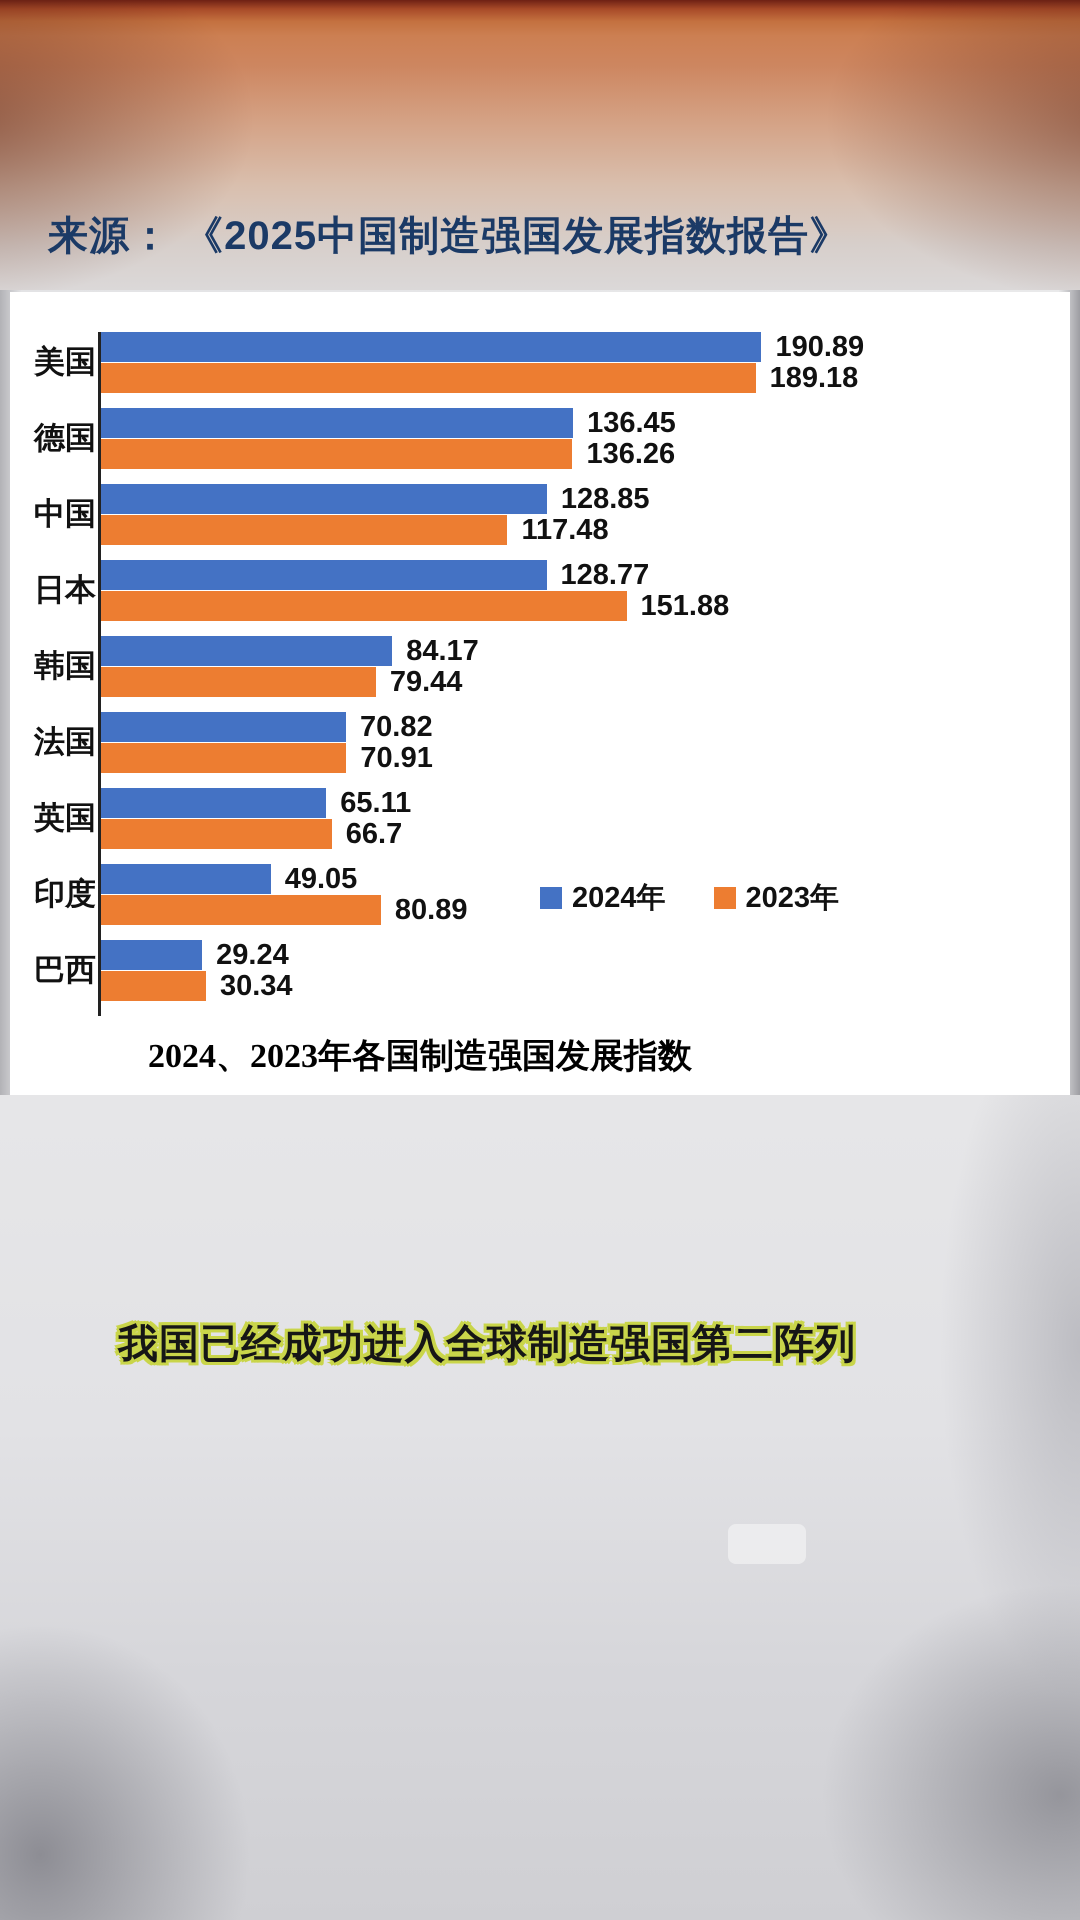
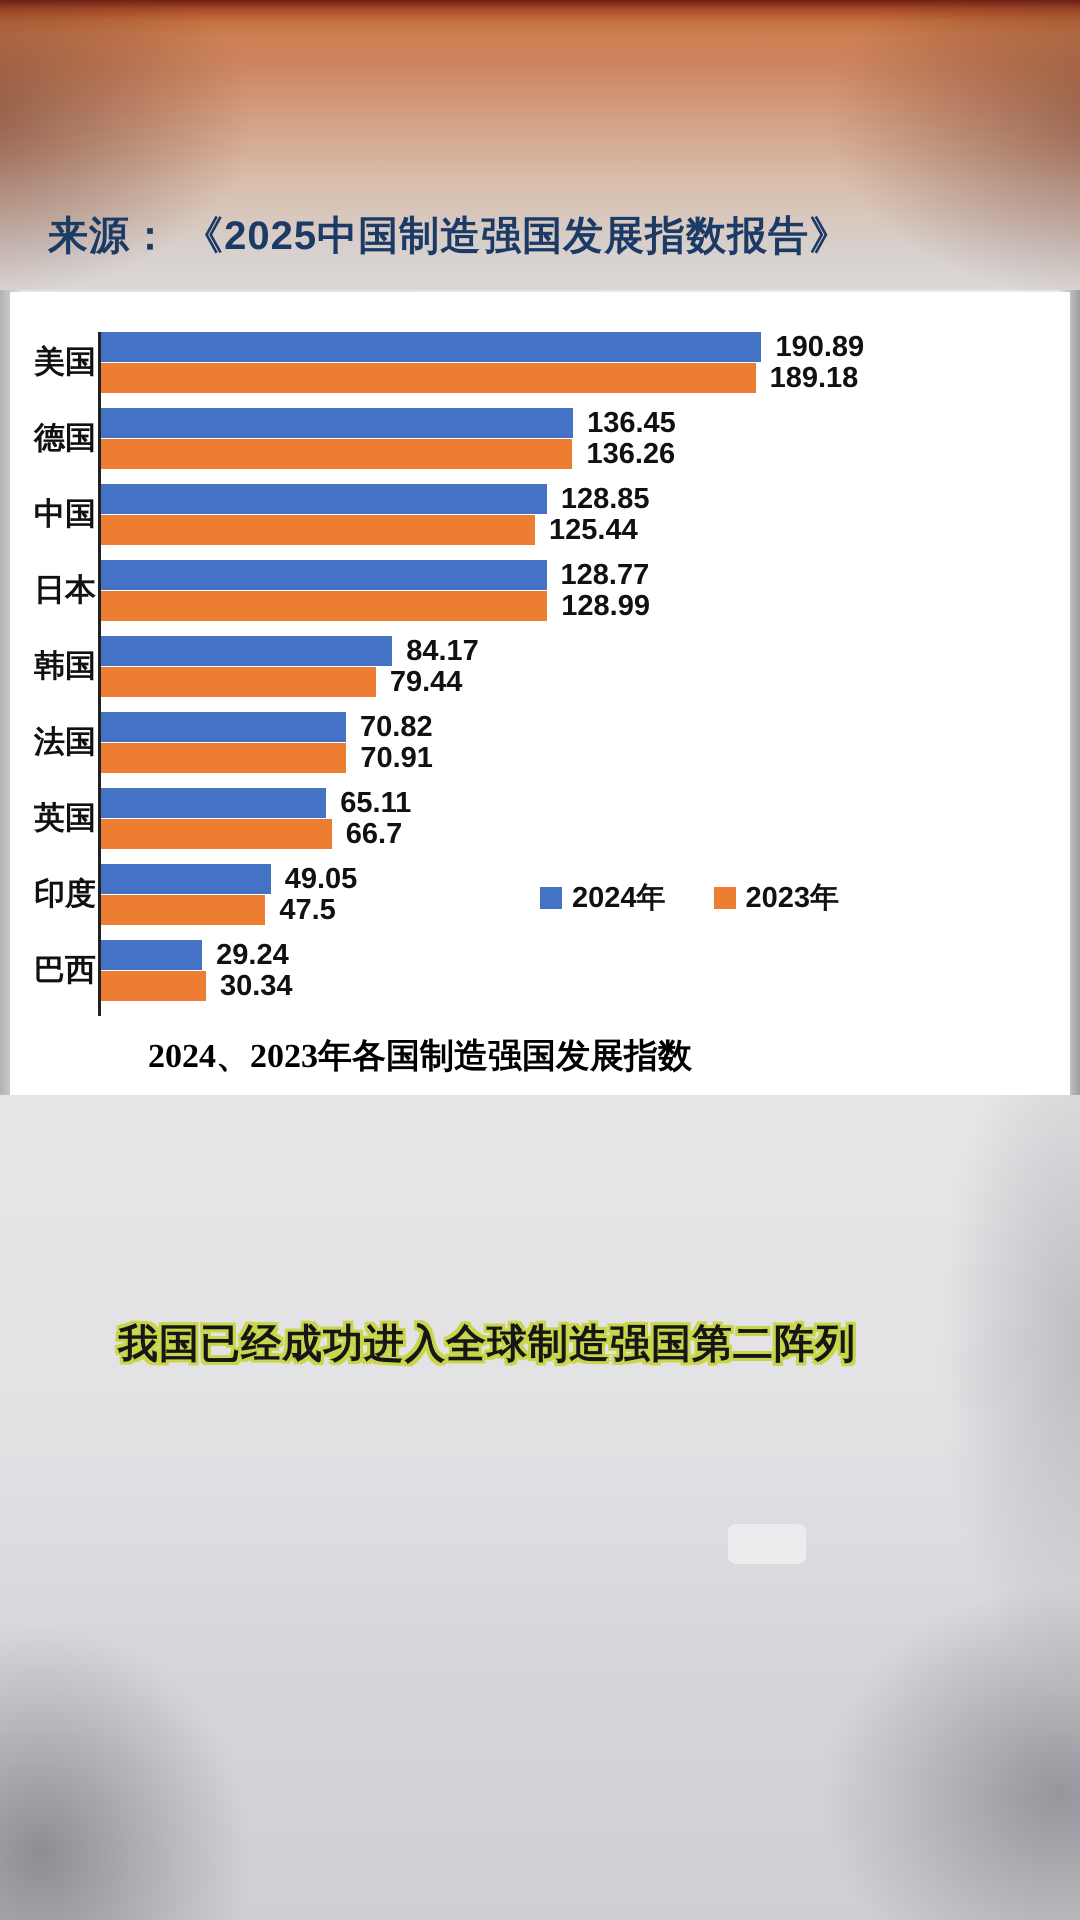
2023年/中国: 117.48 -> 125.44
2023年/日本: 151.88 -> 128.99
2023年/印度: 80.89 -> 47.5
